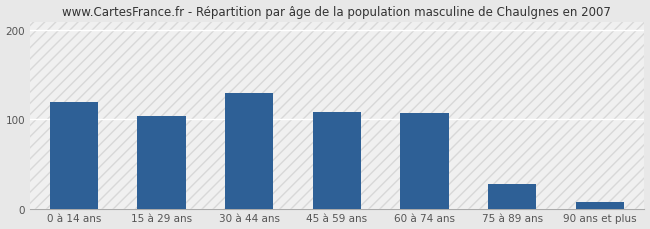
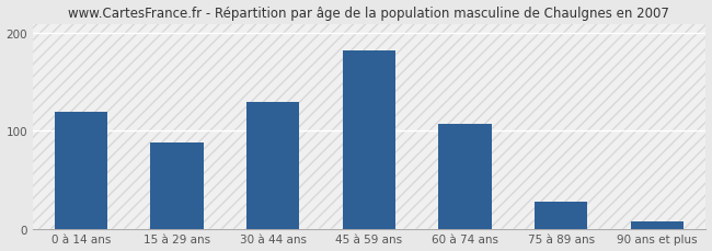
15 à 29 ans: 104 -> 88
45 à 59 ans: 108 -> 182
